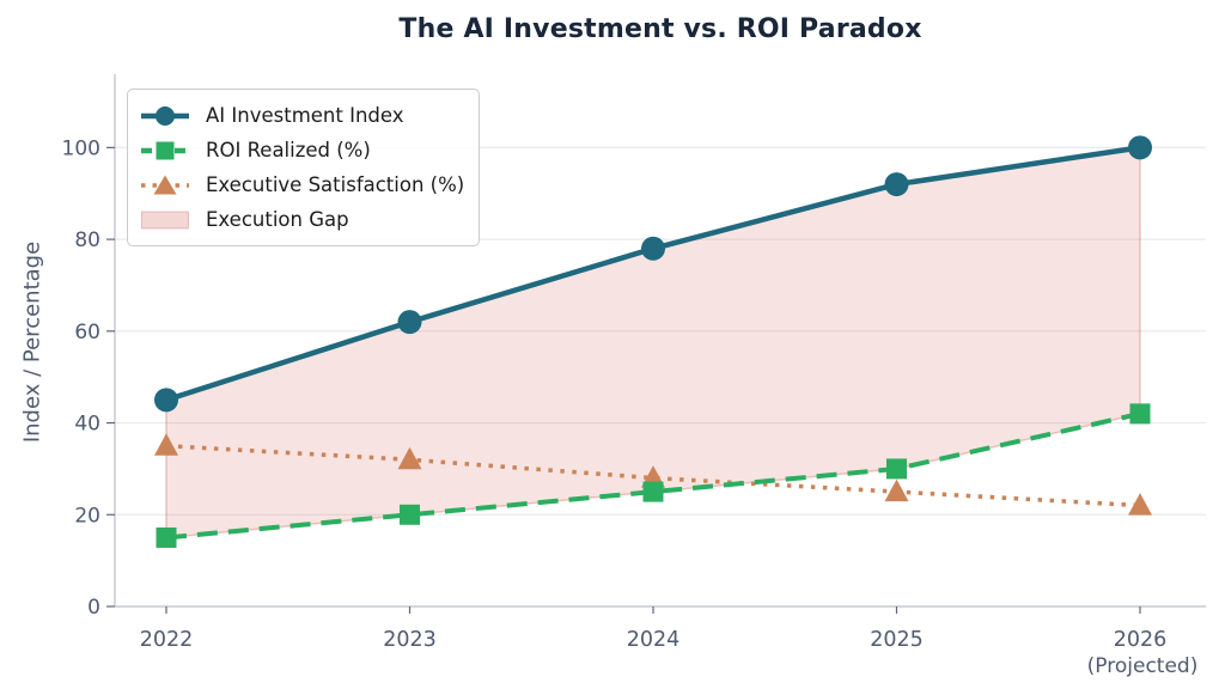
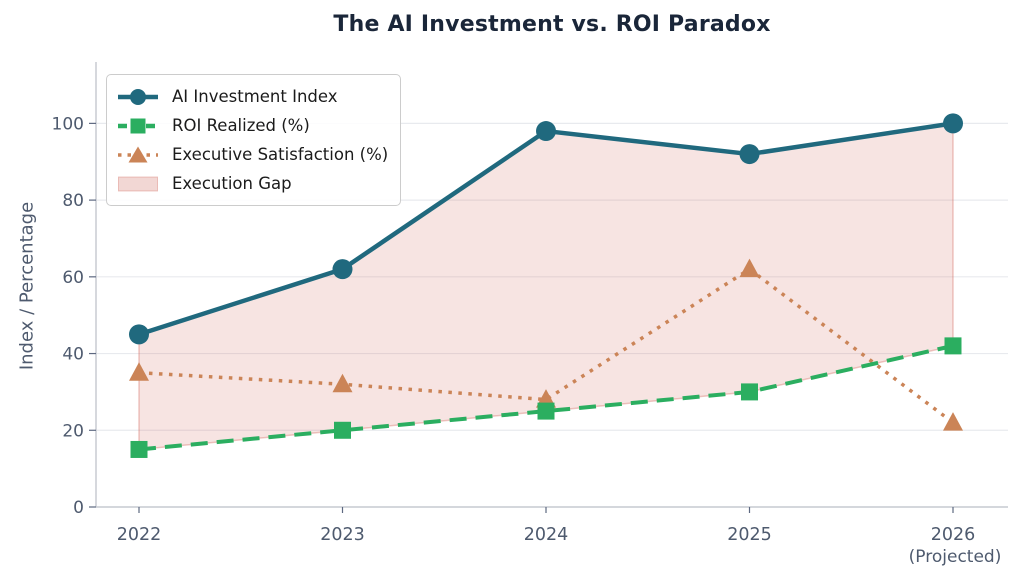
AI Investment Index/2024: 78 -> 98
Executive Satisfaction (%)/2025: 25 -> 62
